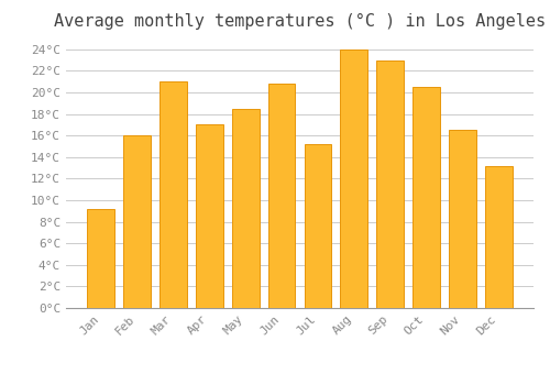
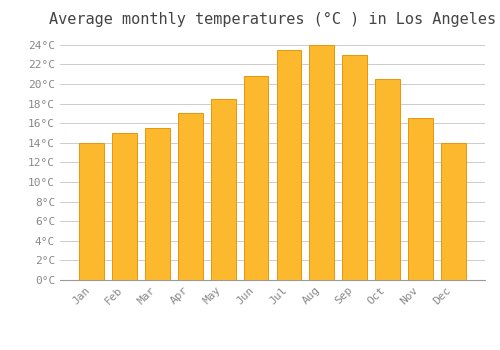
Jan: 9.2°C -> 14.0°C
Feb: 16.0°C -> 15.0°C
Mar: 21.0°C -> 15.5°C
Jul: 15.2°C -> 23.5°C
Dec: 13.2°C -> 14.0°C
